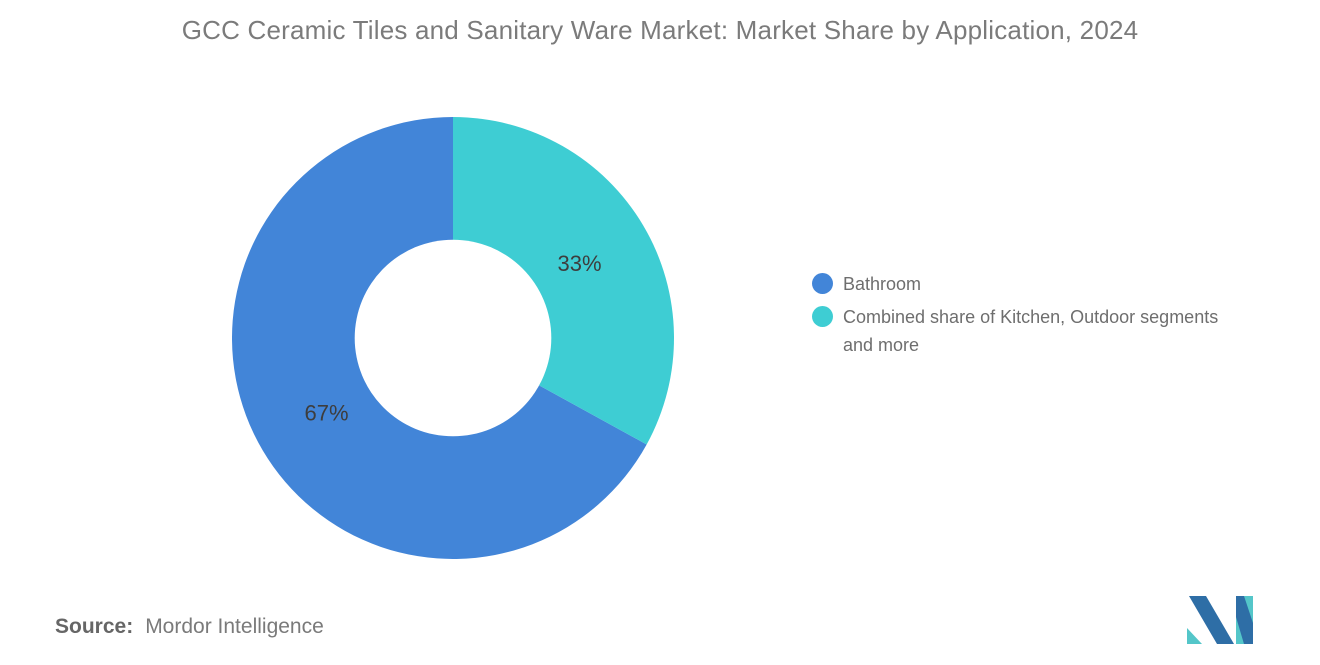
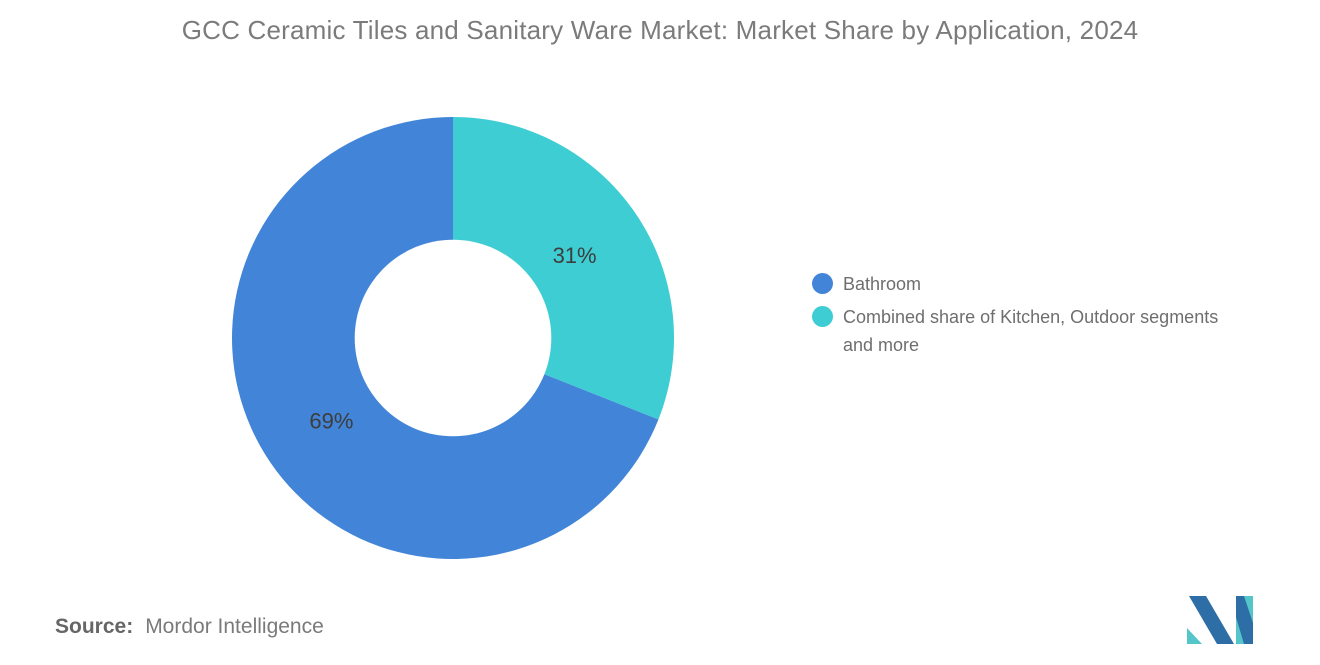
Bathroom: 67% -> 69%
Combined share of Kitchen, Outdoor segments and more: 33% -> 31%
